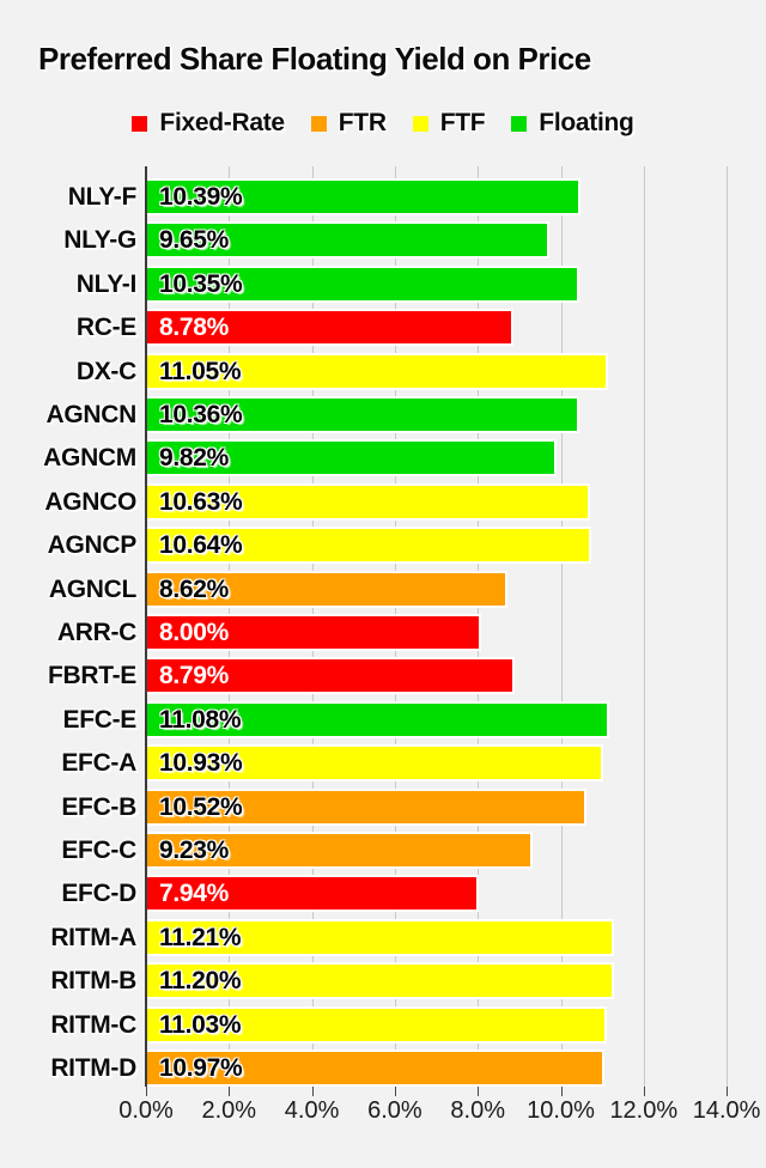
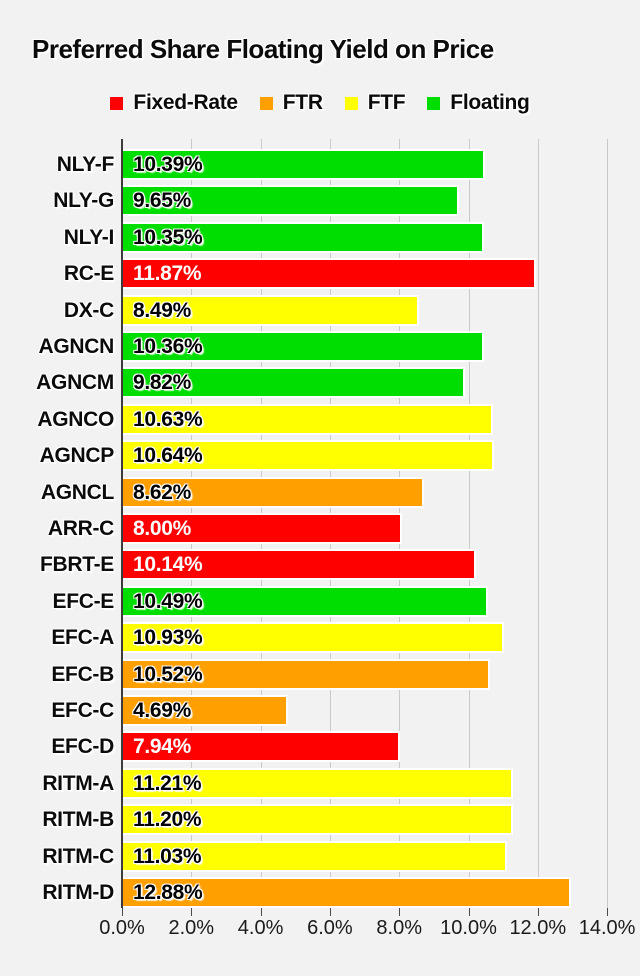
RC-E: 8.78% -> 11.87%
DX-C: 11.05% -> 8.49%
FBRT-E: 8.79% -> 10.14%
EFC-E: 11.08% -> 10.49%
EFC-C: 9.23% -> 4.69%
RITM-D: 10.97% -> 12.88%
